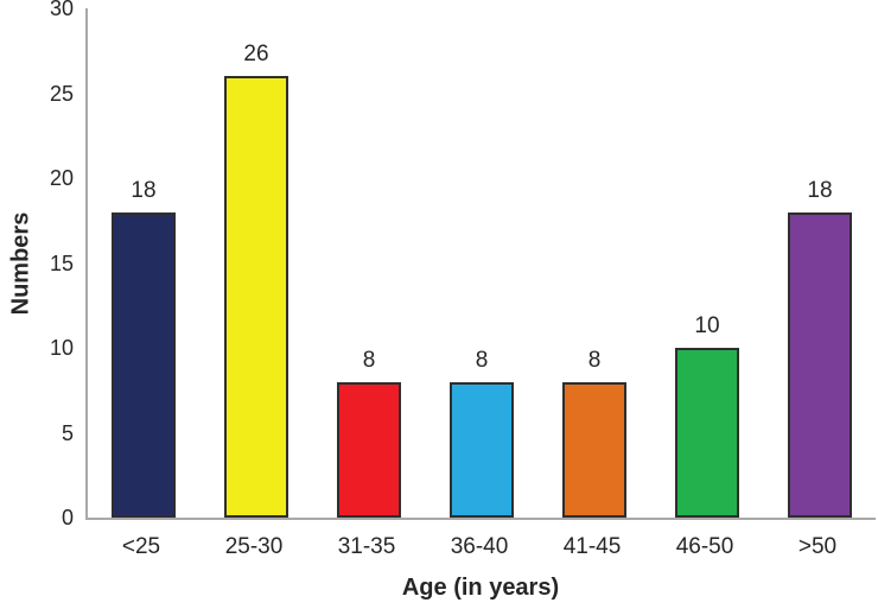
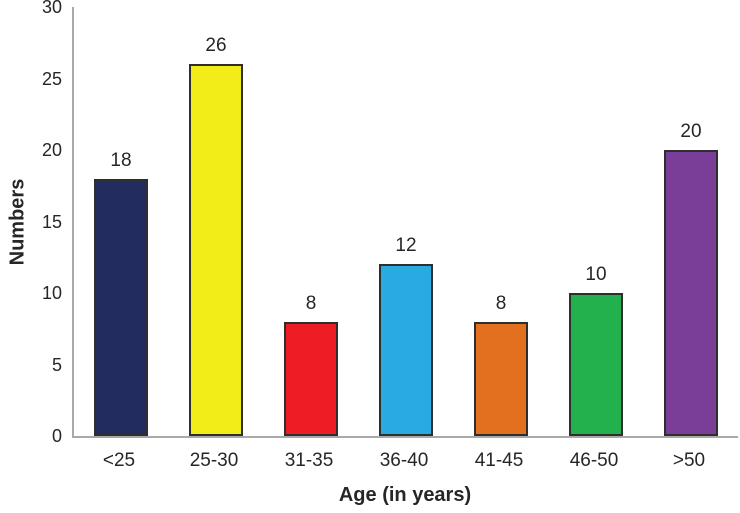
36-40: 8 -> 12
>50: 18 -> 20
